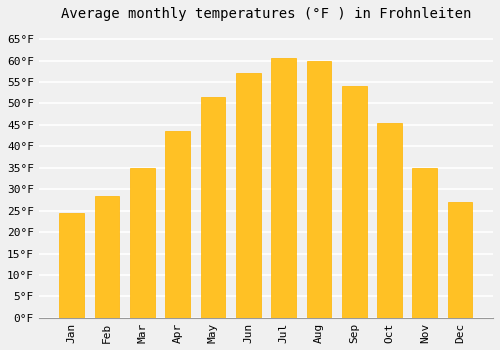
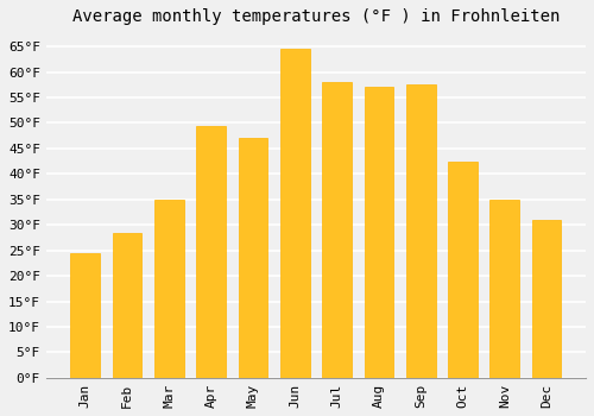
Apr: 43.5°F -> 49.5°F
May: 51.5°F -> 47.0°F
Jun: 57.0°F -> 64.5°F
Jul: 60.5°F -> 58.0°F
Aug: 60.0°F -> 57.0°F
Sep: 54.0°F -> 57.5°F
Oct: 45.5°F -> 42.5°F
Dec: 27.0°F -> 31.0°F
